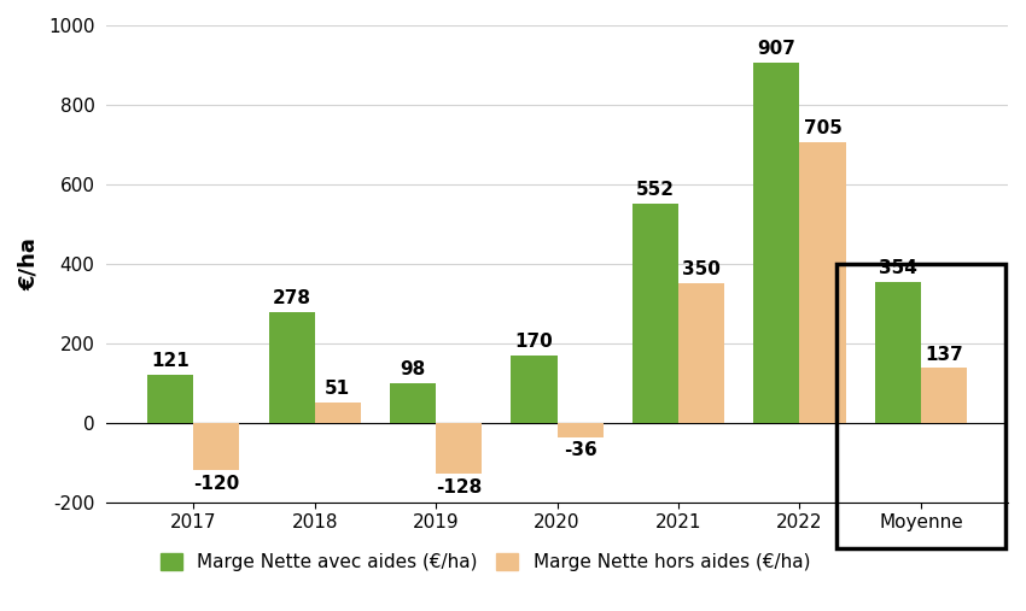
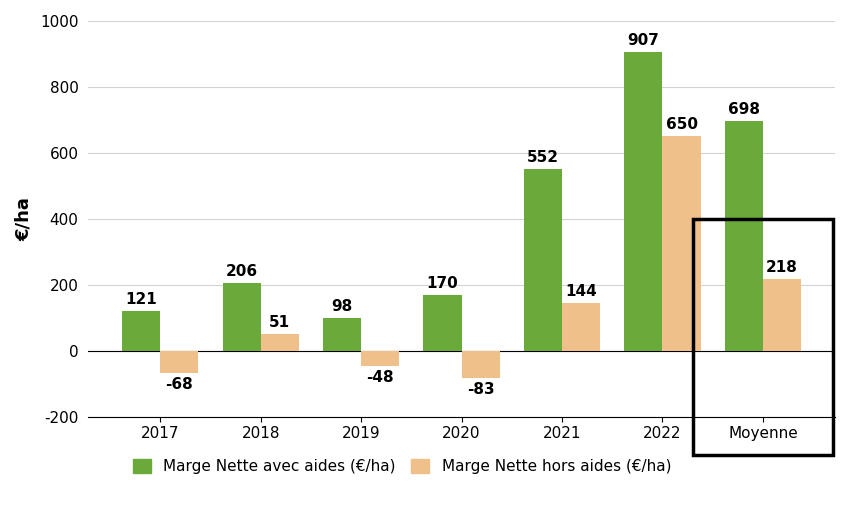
Marge Nette hors aides (€/ha)/2017: -120 -> -68
Marge Nette avec aides (€/ha)/2018: 278 -> 206
Marge Nette hors aides (€/ha)/2019: -128 -> -48
Marge Nette hors aides (€/ha)/2020: -36 -> -83
Marge Nette hors aides (€/ha)/2021: 350 -> 144
Marge Nette hors aides (€/ha)/2022: 705 -> 650
Marge Nette avec aides (€/ha)/Moyenne: 354 -> 698
Marge Nette hors aides (€/ha)/Moyenne: 137 -> 218
